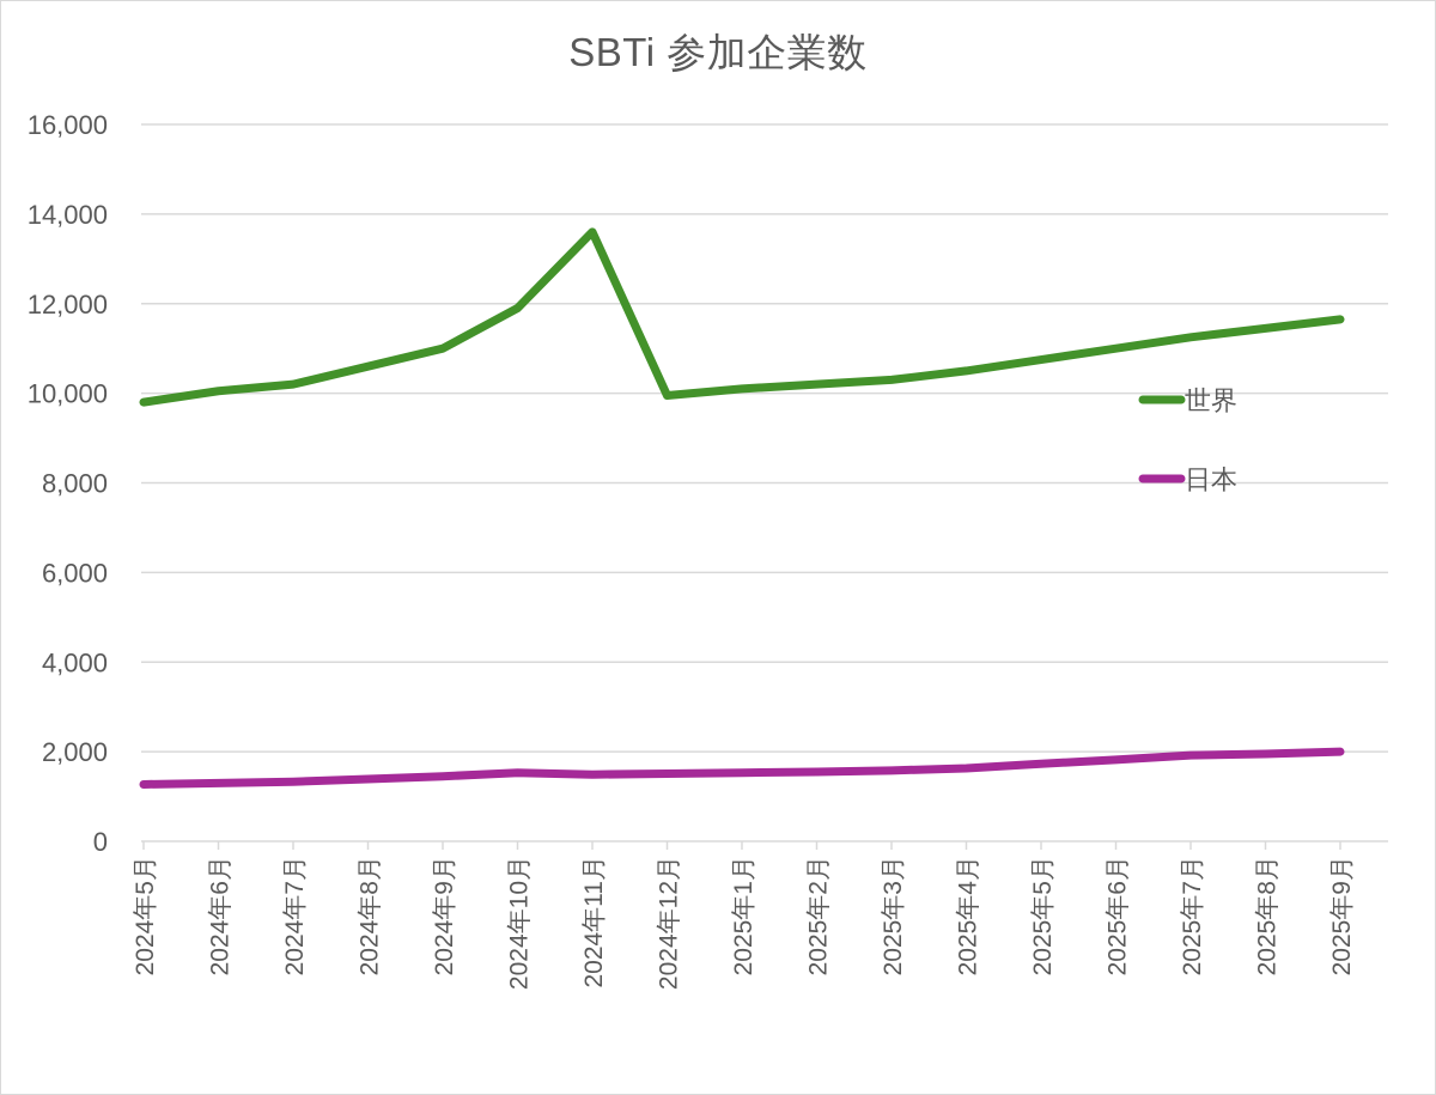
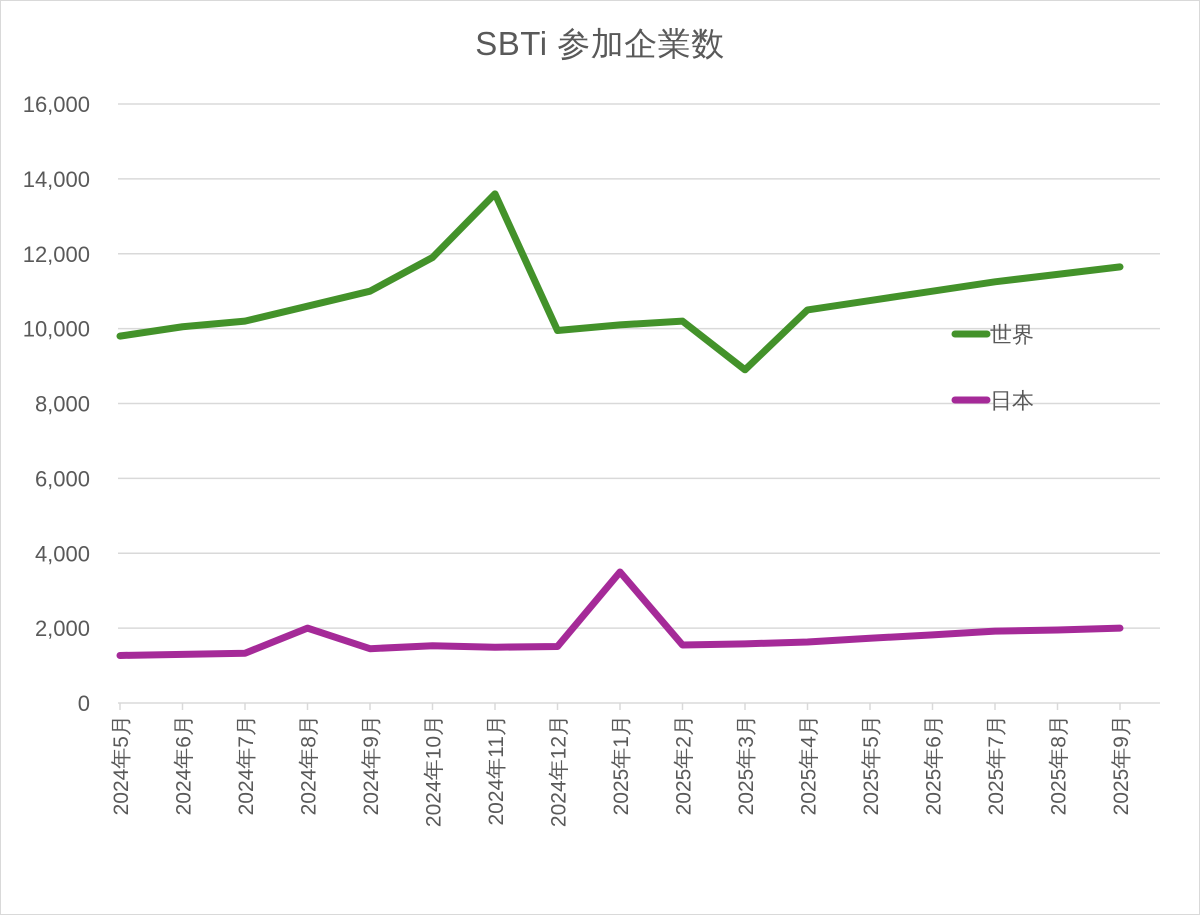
日本/2024年8月: 1400 -> 2000
日本/2025年1月: 1500 -> 3500
世界/2025年3月: 10300 -> 8900
